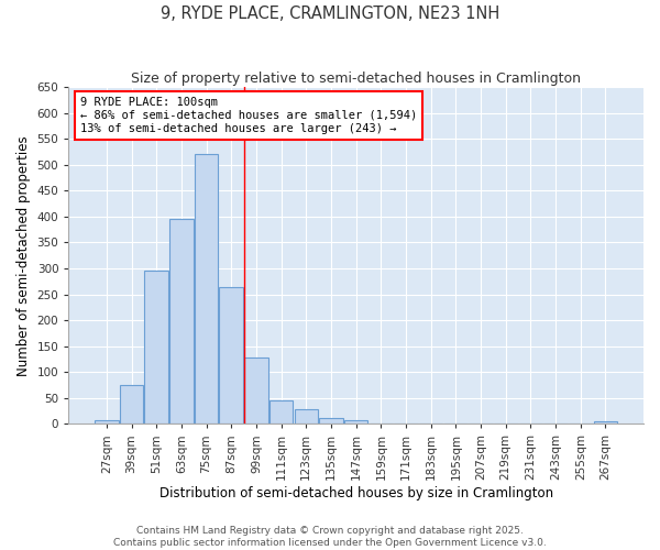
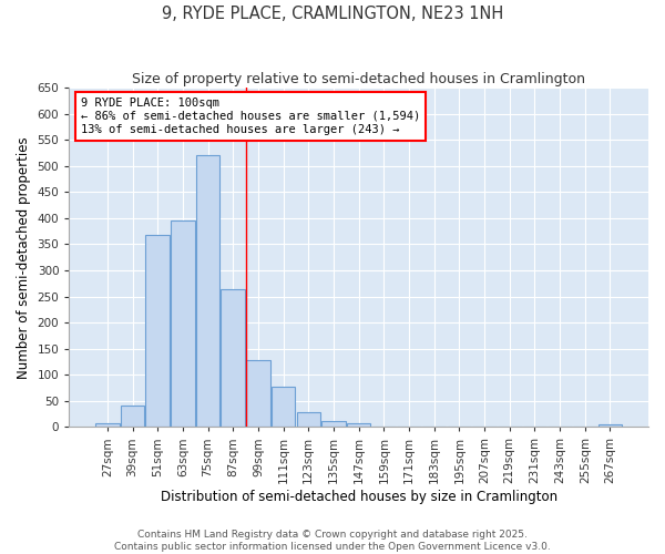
39sqm: 75 -> 42
51sqm: 295 -> 368
111sqm: 45 -> 76
